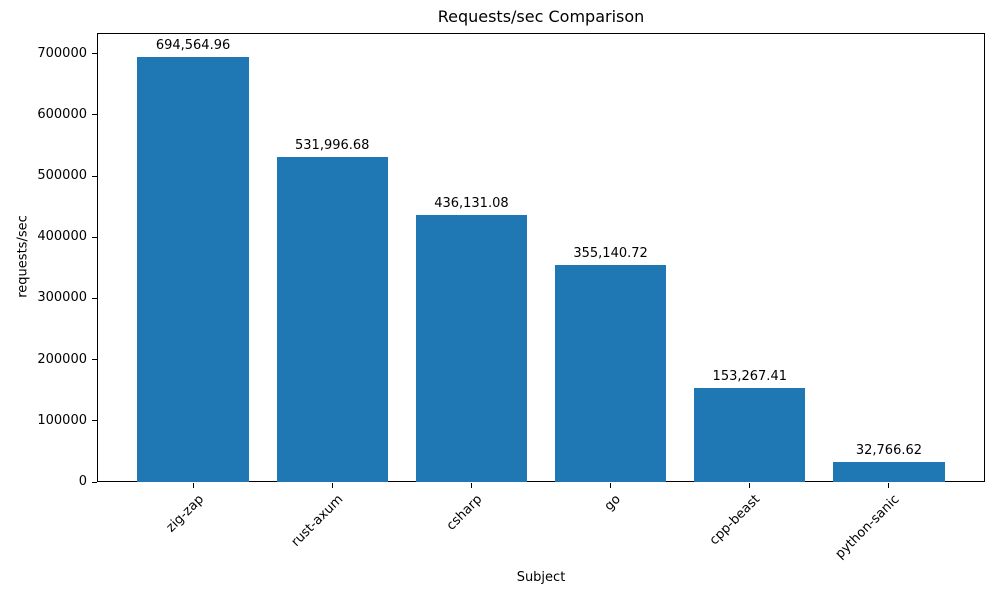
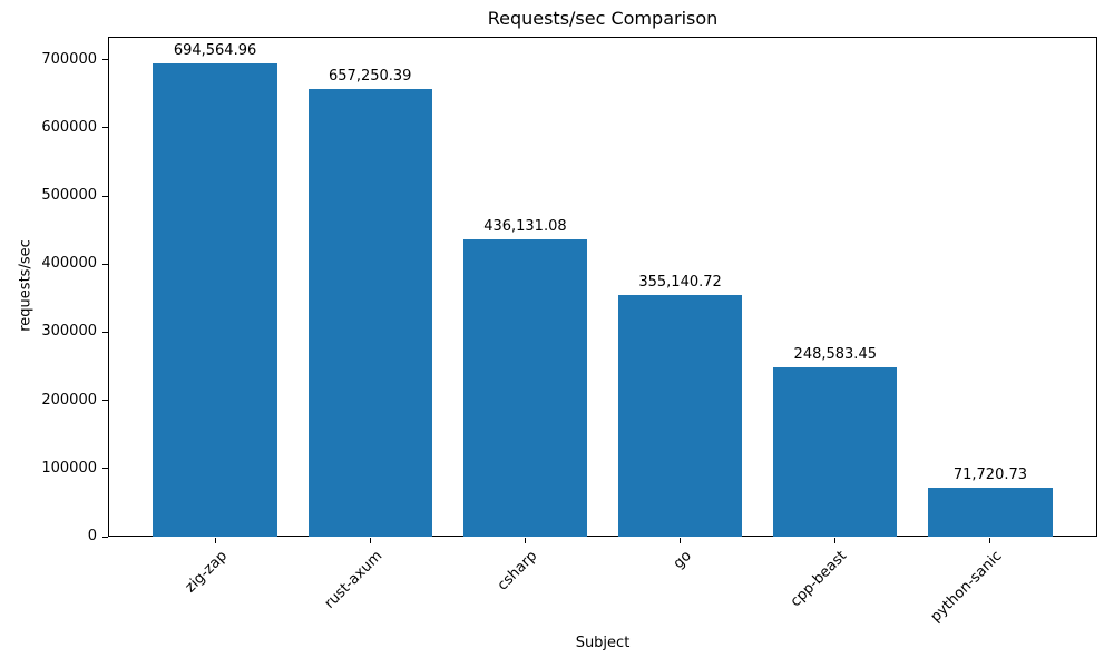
rust-axum: 531,996.68 -> 657,250.39
cpp-beast: 153,267.41 -> 248,583.45
python-sanic: 32,766.62 -> 71,720.73
